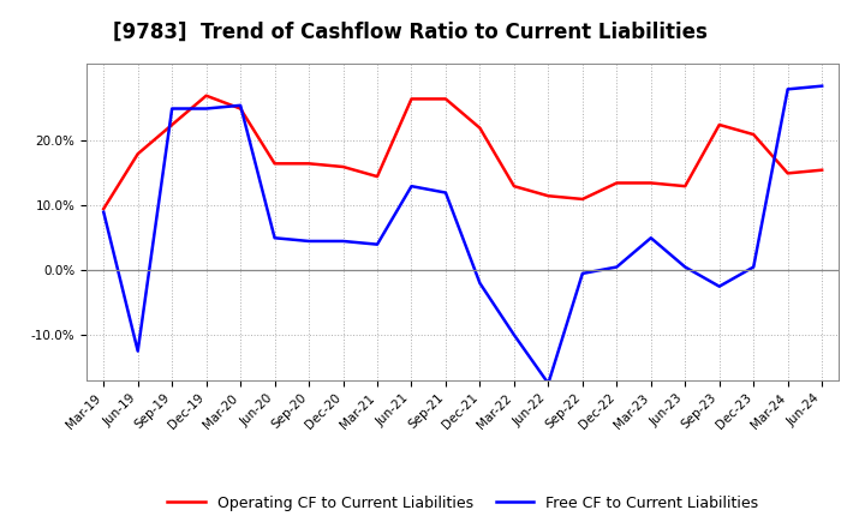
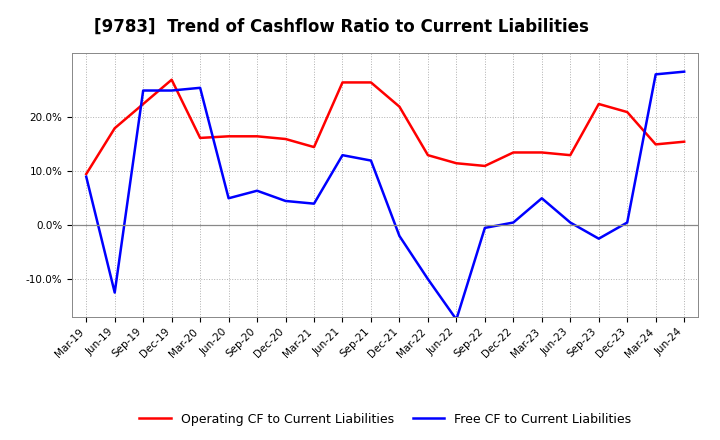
Operating CF to Current Liabilities/Mar-20: 25.0% -> 16.2%
Free CF to Current Liabilities/Sep-20: 4.5% -> 6.4%
